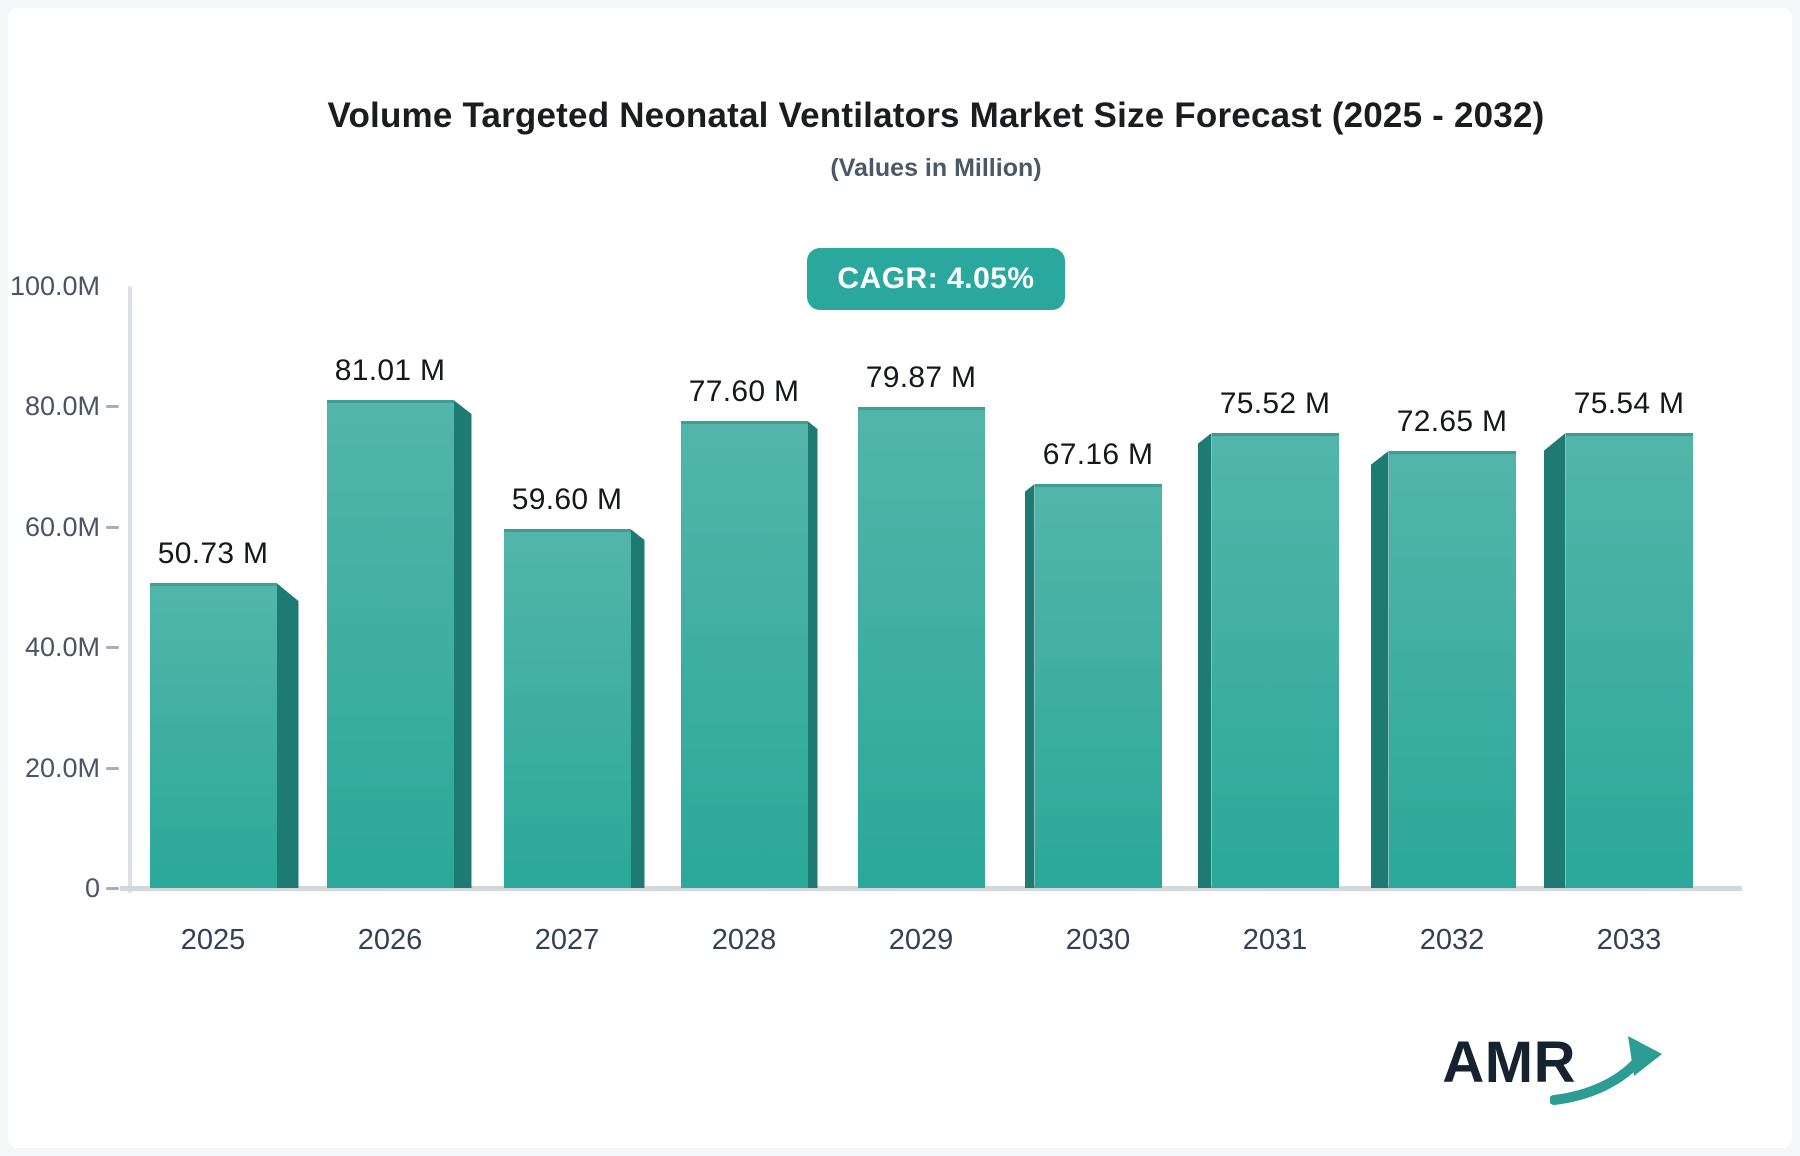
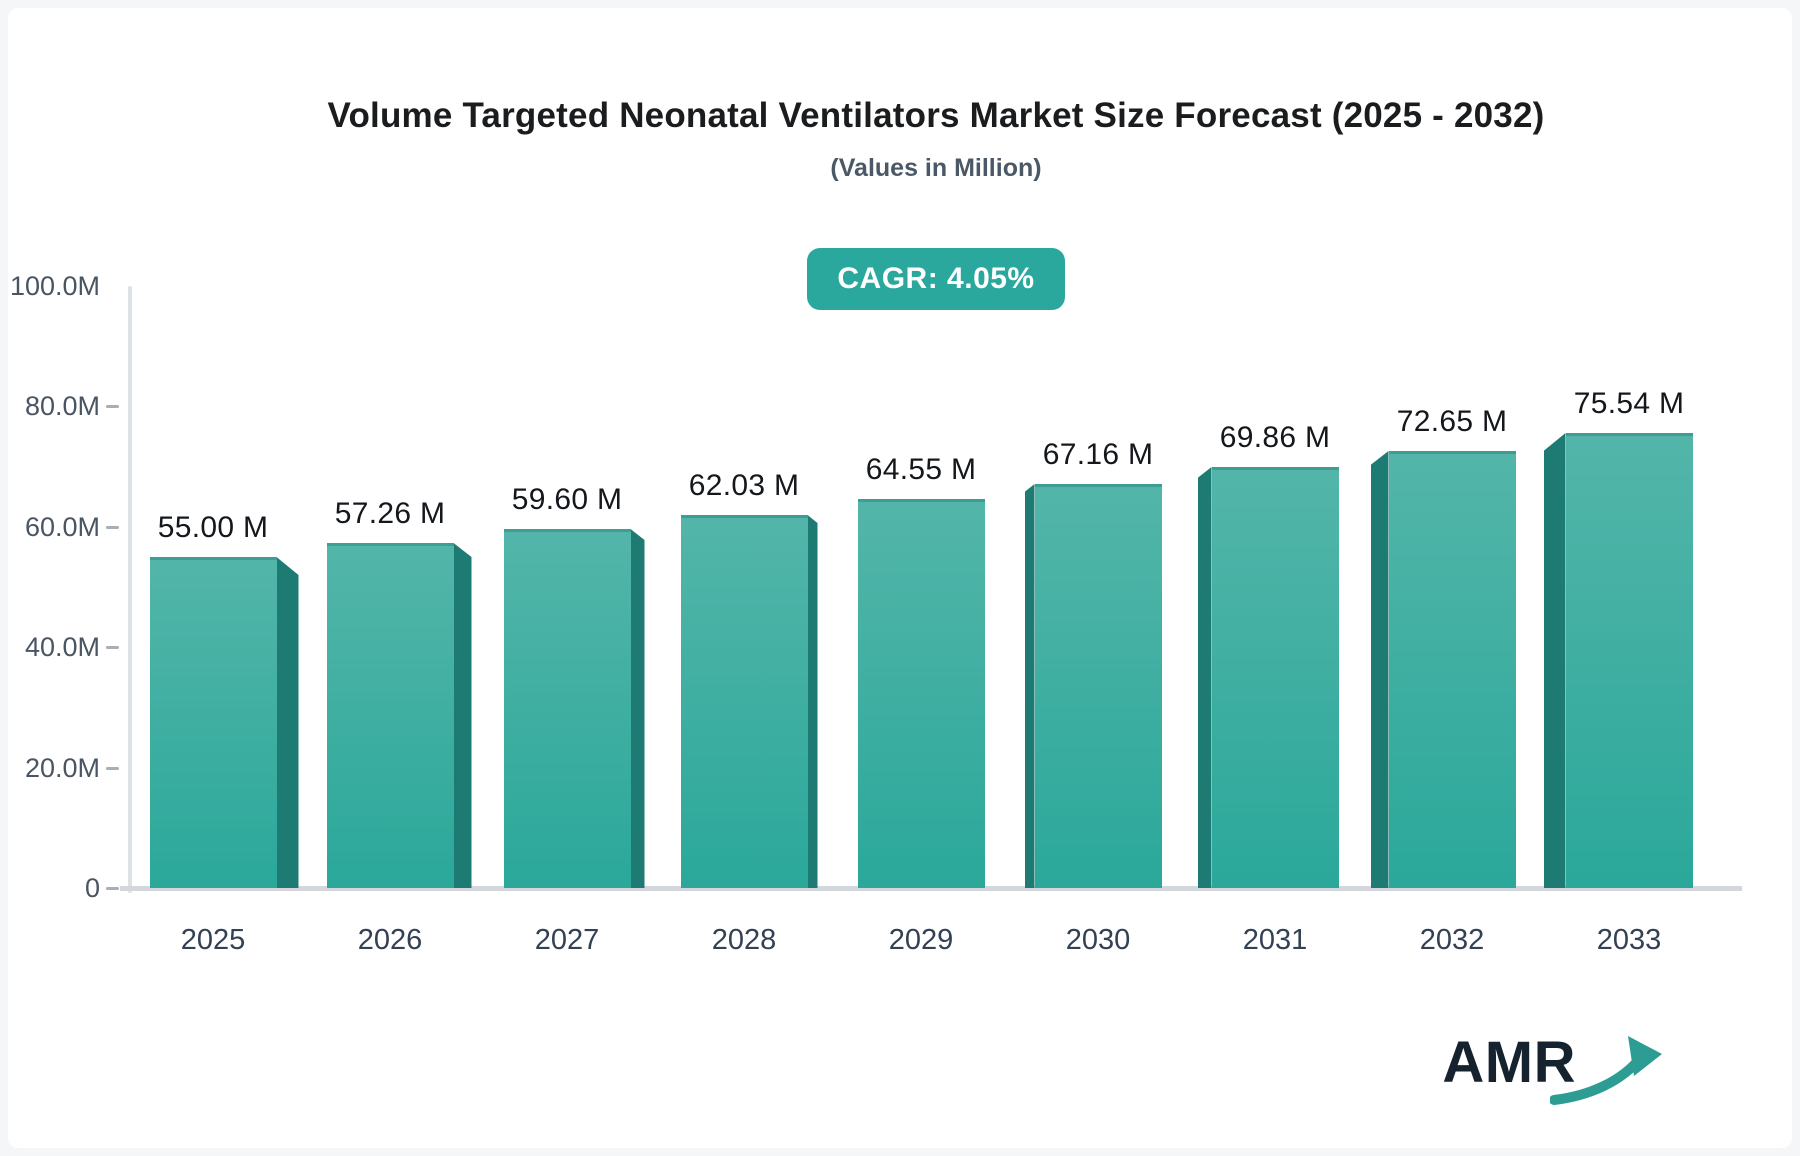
2025: 50.73 -> 55.00
2026: 81.01 -> 57.26
2028: 77.60 -> 62.03
2029: 79.87 -> 64.55
2031: 75.52 -> 69.86
